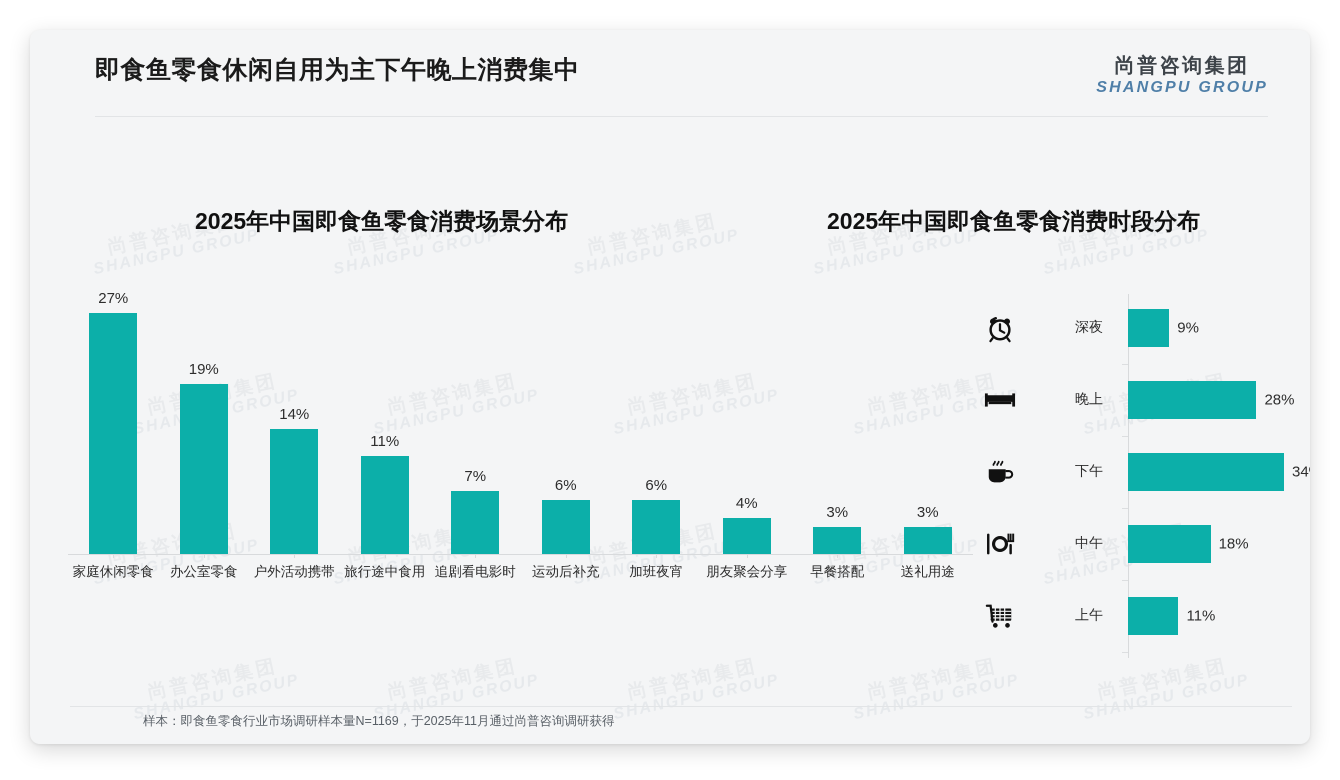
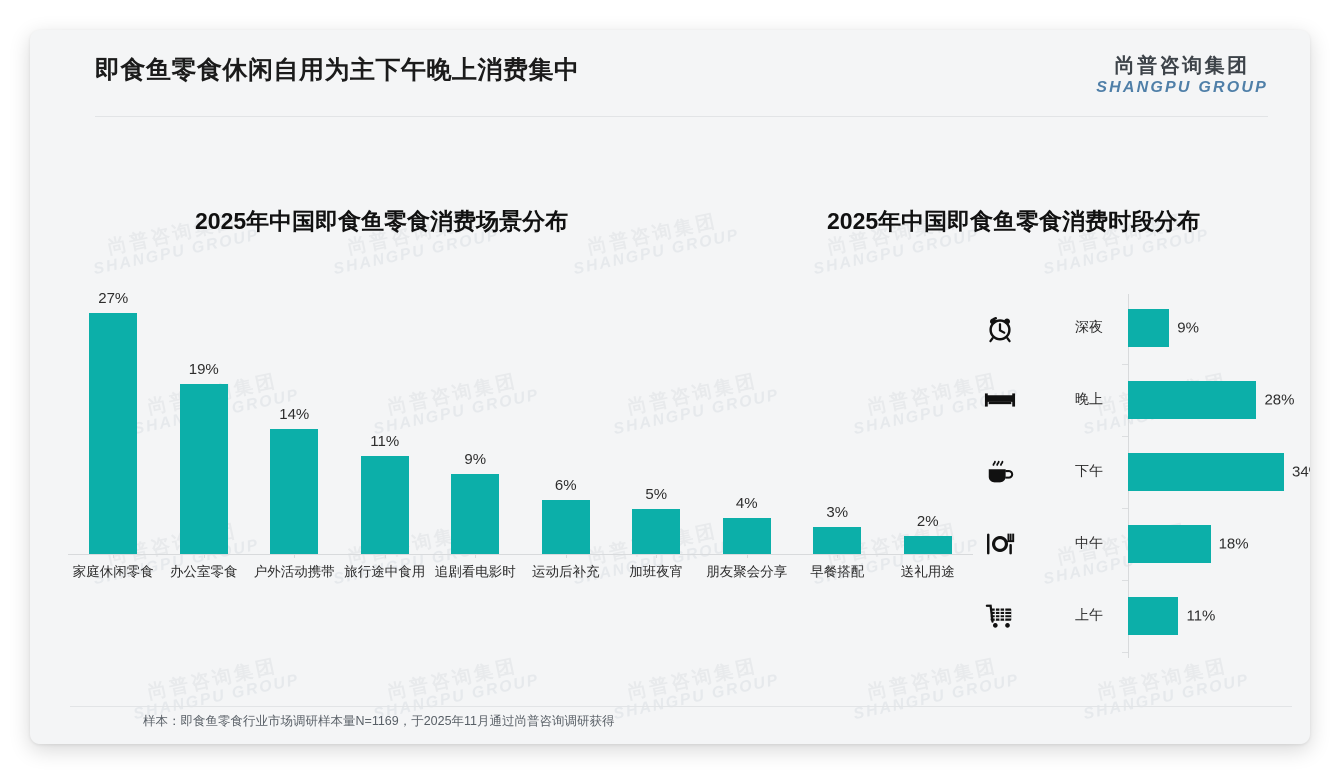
2025年中国即食鱼零食消费场景分布/追剧看电影时: 7% -> 9%
2025年中国即食鱼零食消费场景分布/加班夜宵: 6% -> 5%
2025年中国即食鱼零食消费场景分布/送礼用途: 3% -> 2%
